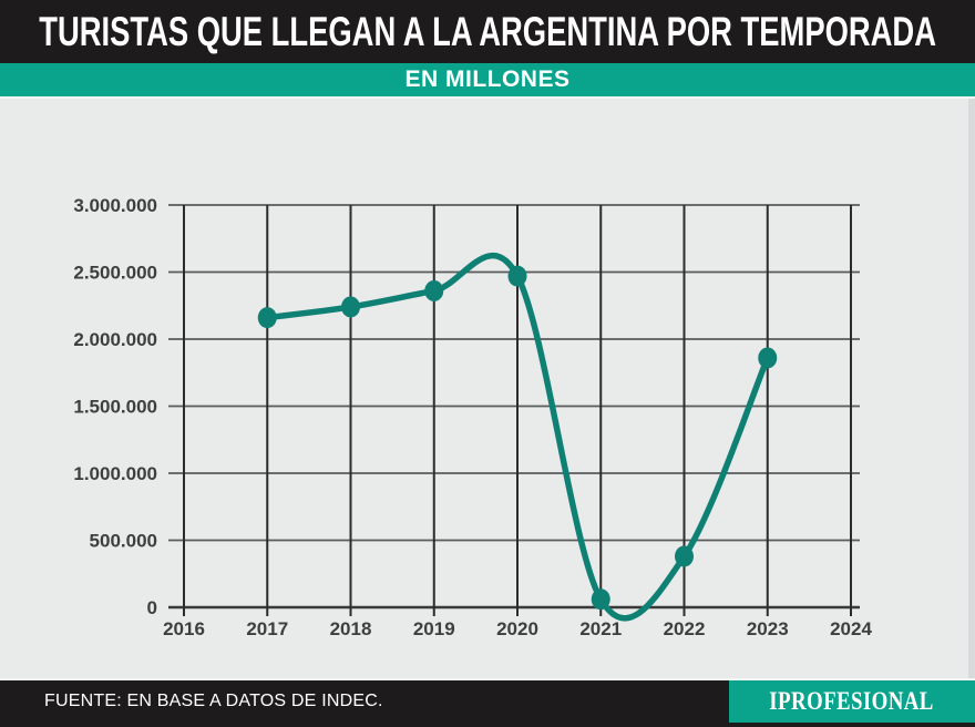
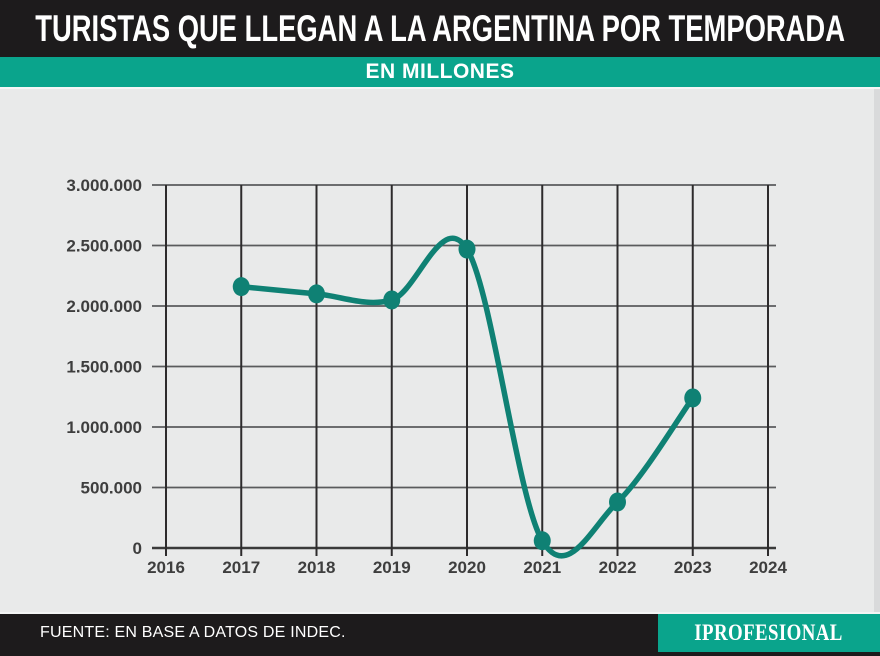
2018: 2240000 -> 2100000
2019: 2360000 -> 2050000
2023: 1860000 -> 1240000
